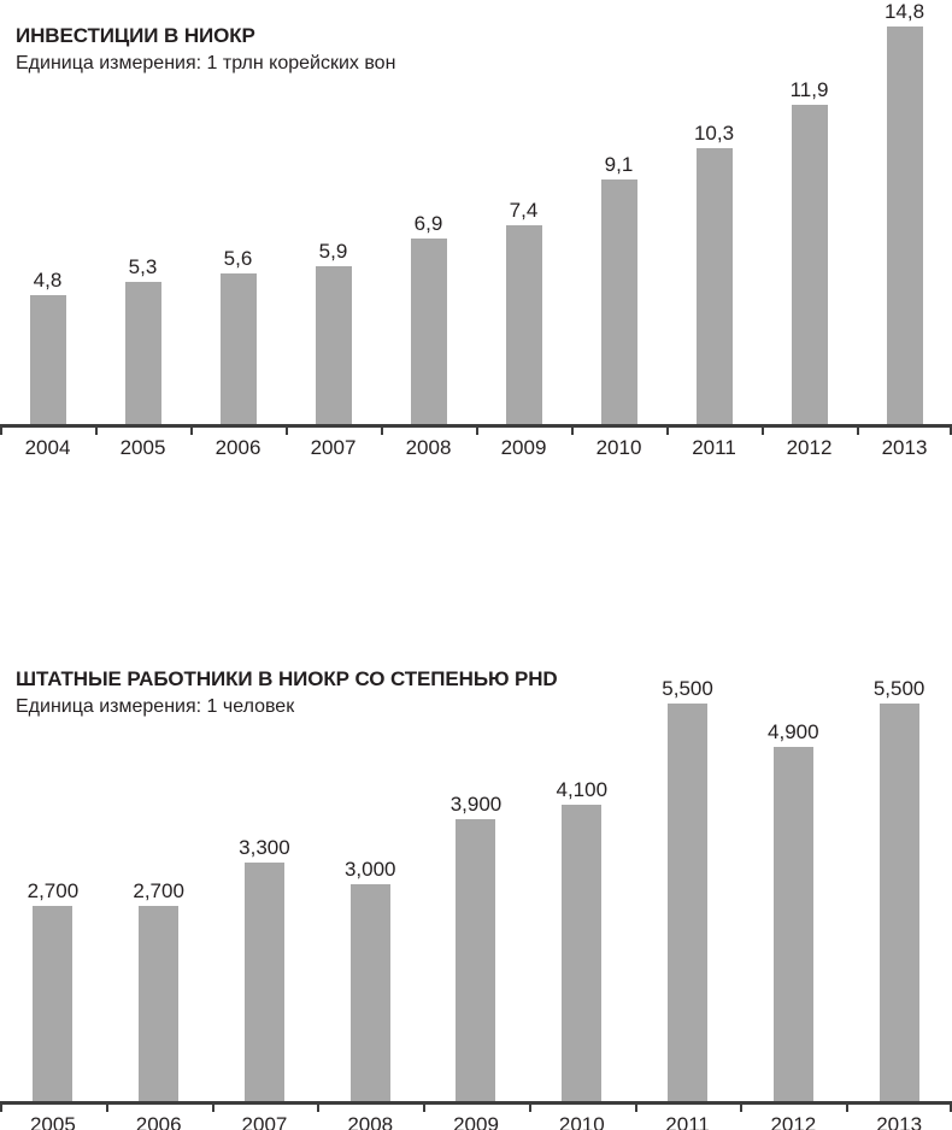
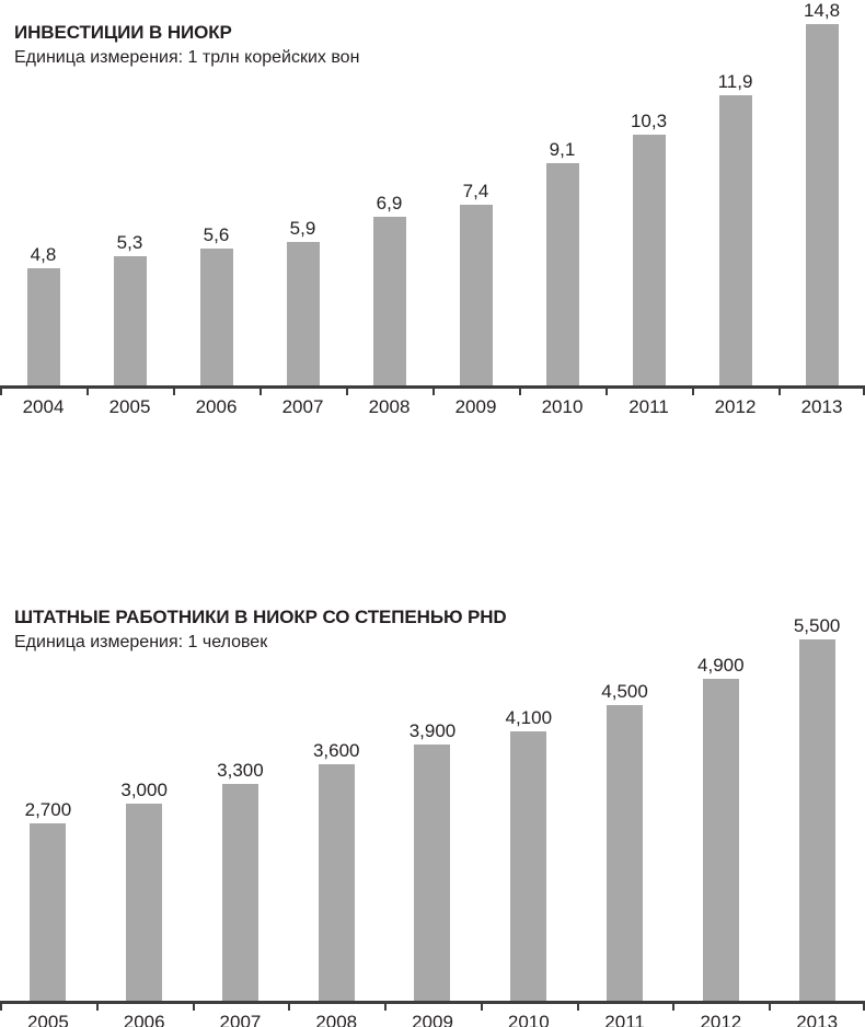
ШТАТНЫЕ РАБОТНИКИ В НИОКР СО СТЕПЕНЬЮ PHD/2006: 2,700 -> 3,000
ШТАТНЫЕ РАБОТНИКИ В НИОКР СО СТЕПЕНЬЮ PHD/2008: 3,000 -> 3,600
ШТАТНЫЕ РАБОТНИКИ В НИОКР СО СТЕПЕНЬЮ PHD/2011: 5,500 -> 4,500
